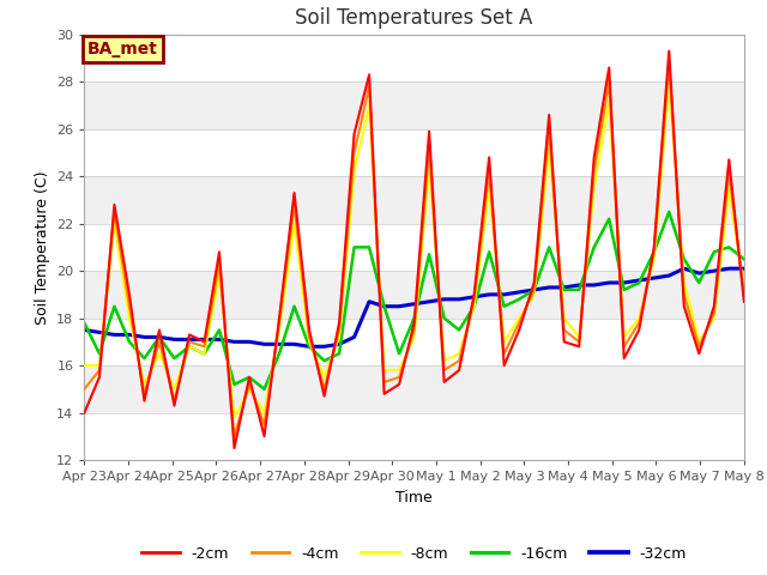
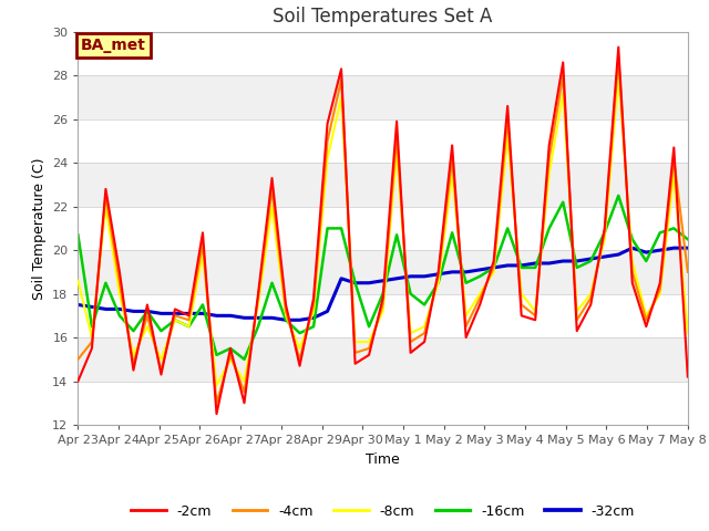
-8cm/Apr 23: 16.0 -> 18.6
-16cm/Apr 23: 17.8 -> 20.7
-2cm/May 8: 18.7 -> 14.2
-8cm/May 8: 19.2 -> 16.2
